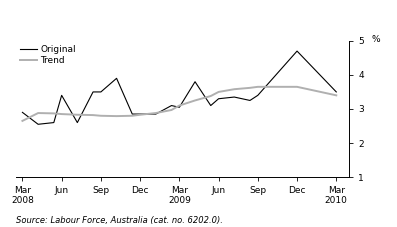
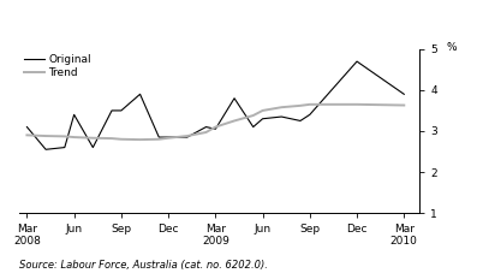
Original/Mar 2008: 2.90 -> 3.10
Trend/Mar 2008: 2.65 -> 2.90
Original/Mar 2010: 3.50 -> 3.90
Trend/Mar 2010: 3.40 -> 3.63
